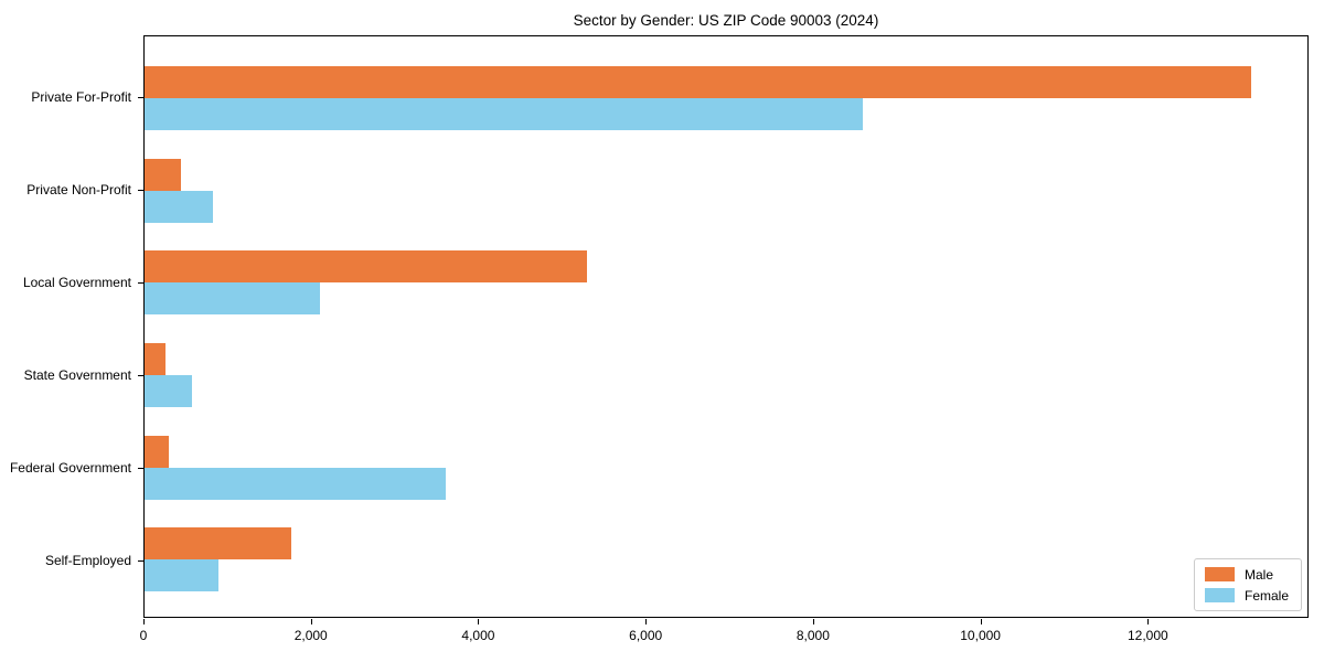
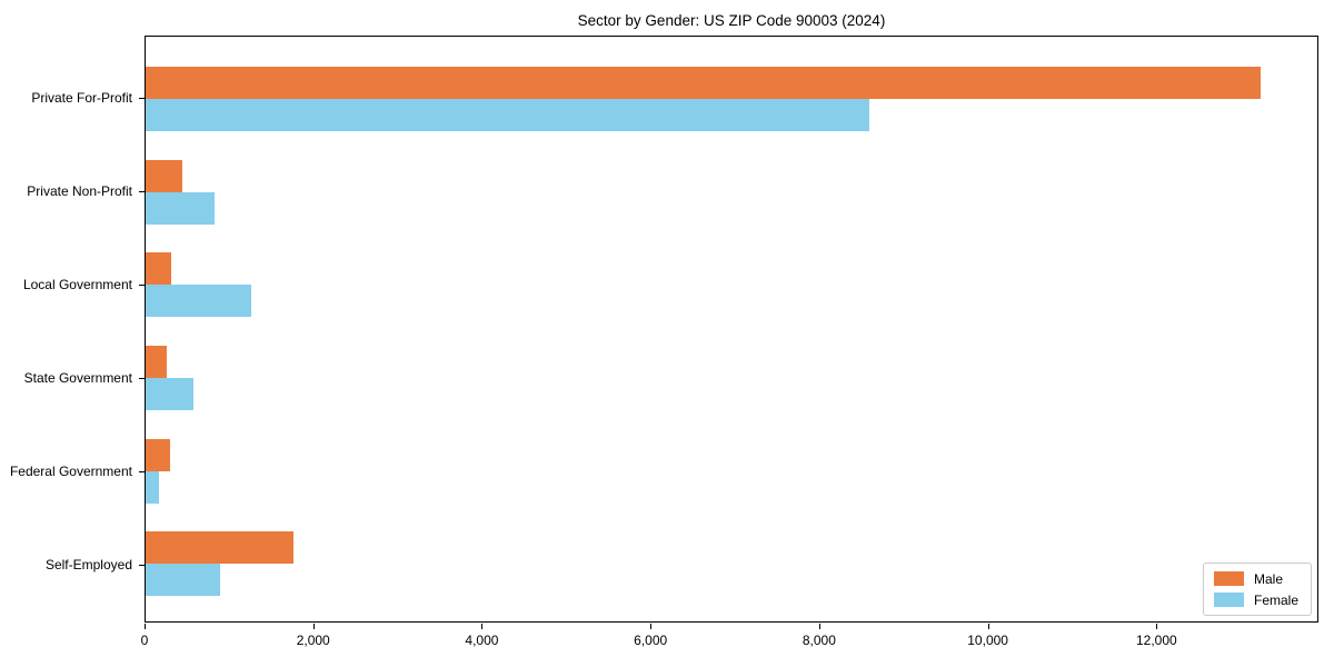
Male/Local Government: 5300 -> 300
Female/Local Government: 2100 -> 1200
Female/Federal Government: 3600 -> 200
